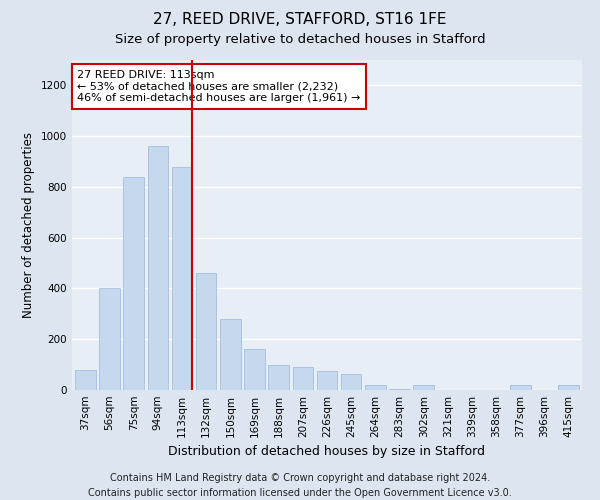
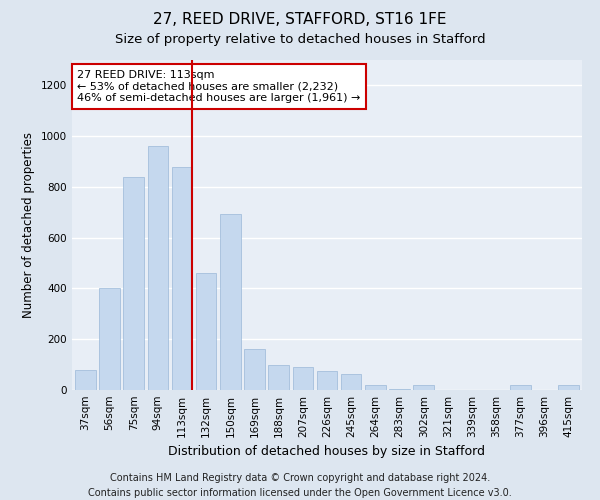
150sqm: 280 -> 695
